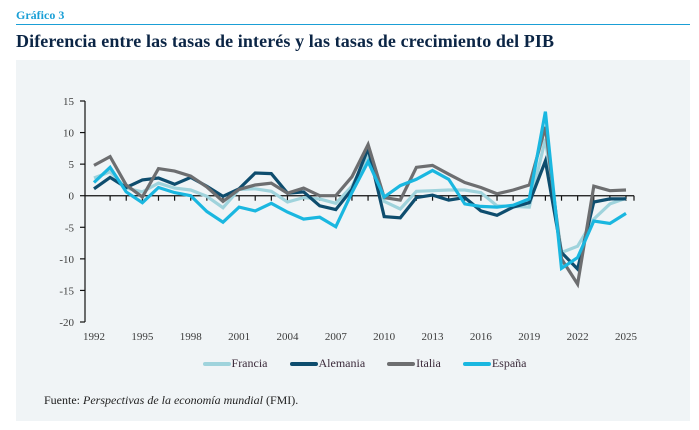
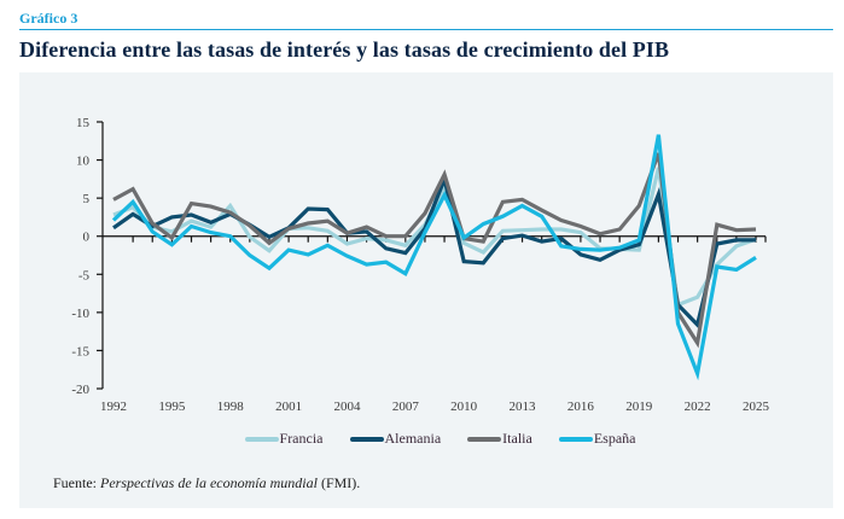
Francia/1998: 1 -> 4
Italia/2019: 2 -> 4
España/2022: -10 -> -18
